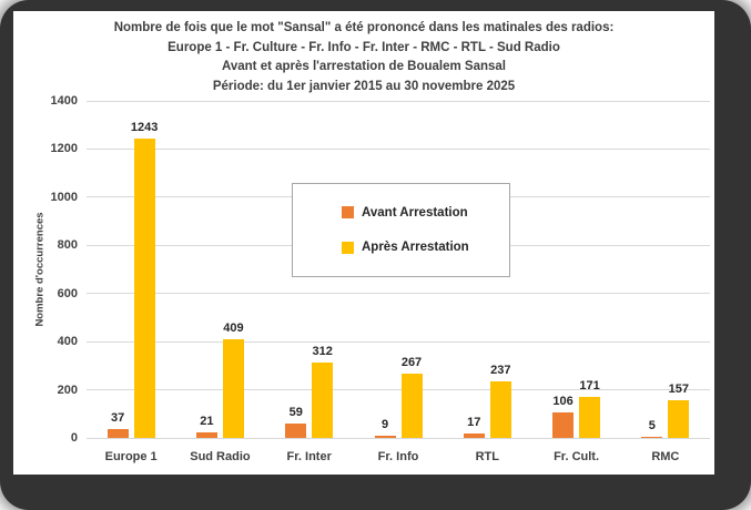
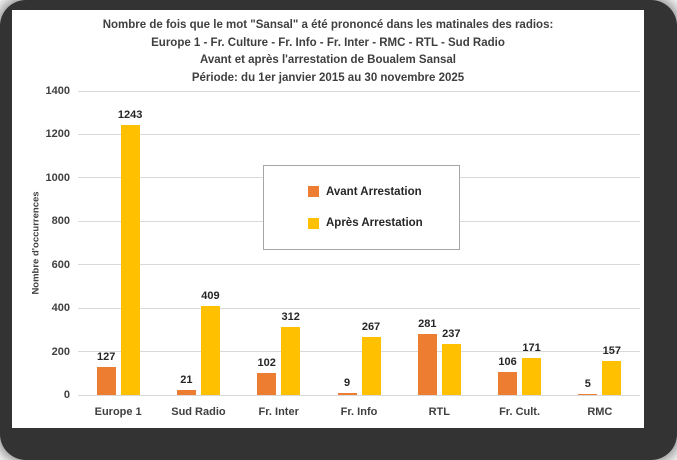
Avant Arrestation/Europe 1: 37 -> 127
Avant Arrestation/Fr. Inter: 59 -> 102
Avant Arrestation/RTL: 17 -> 281
